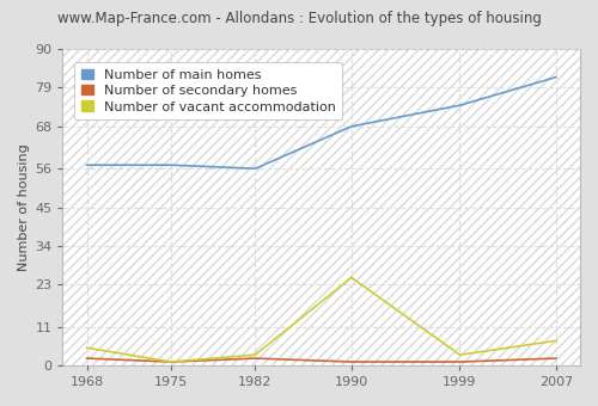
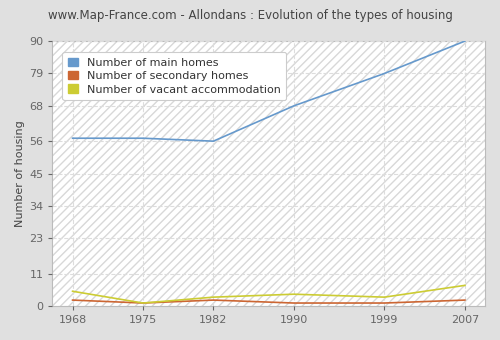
Number of vacant accommodation/1990: 25 -> 4
Number of main homes/1999: 74 -> 79
Number of main homes/2007: 82 -> 90
